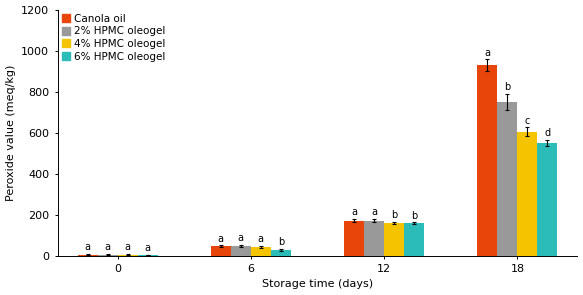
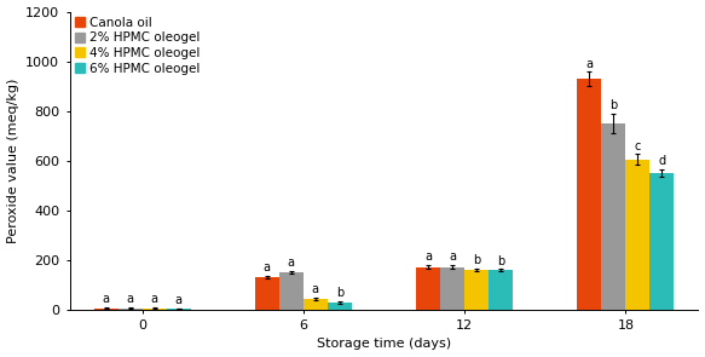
Canola oil/6: 45 -> 130
2% HPMC oleogel/6: 48 -> 150
